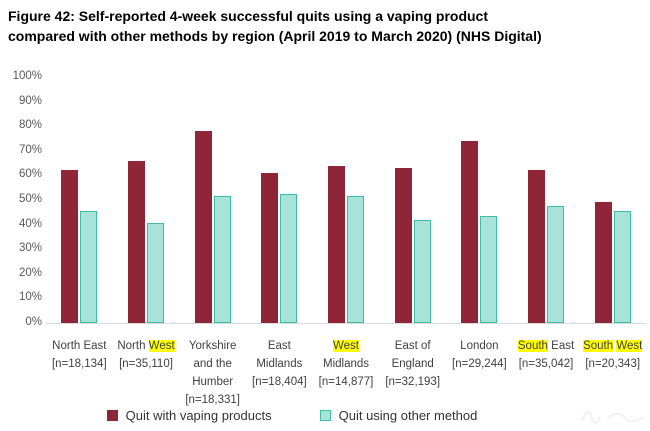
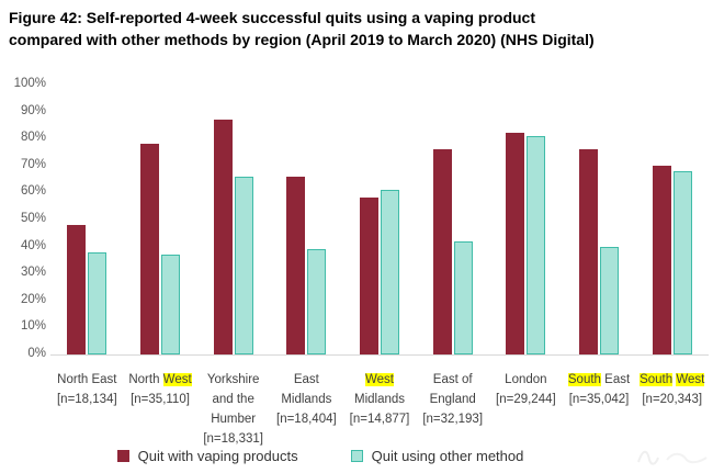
Quit with vaping products/North East: 62% -> 48%
Quit using other method/North East: 46% -> 38%
Quit with vaping products/North West: 66% -> 78%
Quit using other method/North West: 40% -> 37%
Quit with vaping products/Yorkshire and the Humber: 78% -> 87%
Quit using other method/Yorkshire and the Humber: 52% -> 66%
Quit with vaping products/East Midlands: 61% -> 66%
Quit using other method/East Midlands: 52% -> 39%
Quit with vaping products/West Midlands: 64% -> 58%
Quit using other method/West Midlands: 52% -> 61%
Quit with vaping products/East of England: 63% -> 76%
Quit with vaping products/London: 74% -> 82%
Quit using other method/London: 44% -> 81%
Quit with vaping products/South East: 62% -> 76%
Quit using other method/South East: 48% -> 40%
Quit with vaping products/South West: 49% -> 70%
Quit using other method/South West: 46% -> 68%
